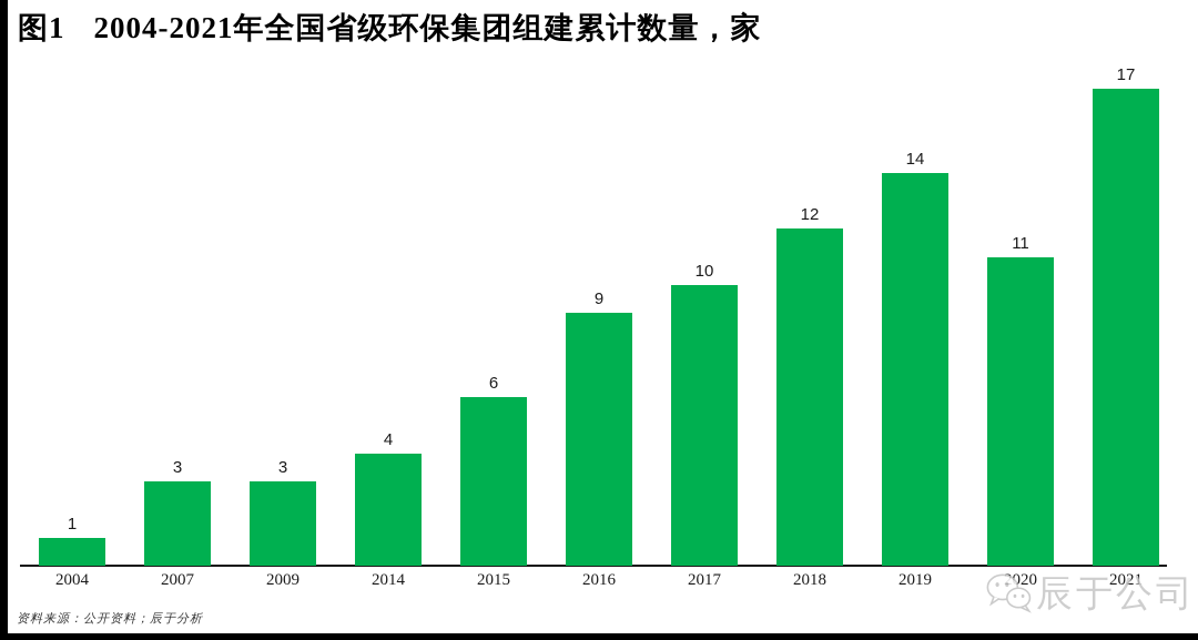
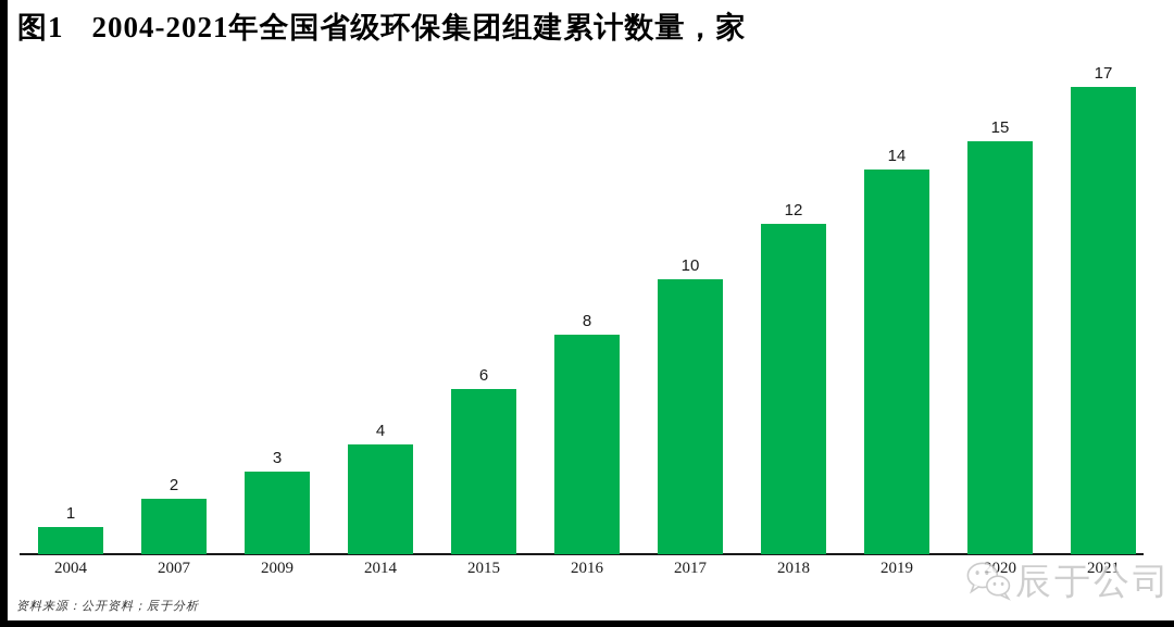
2007: 3 -> 2
2016: 9 -> 8
2020: 11 -> 15
